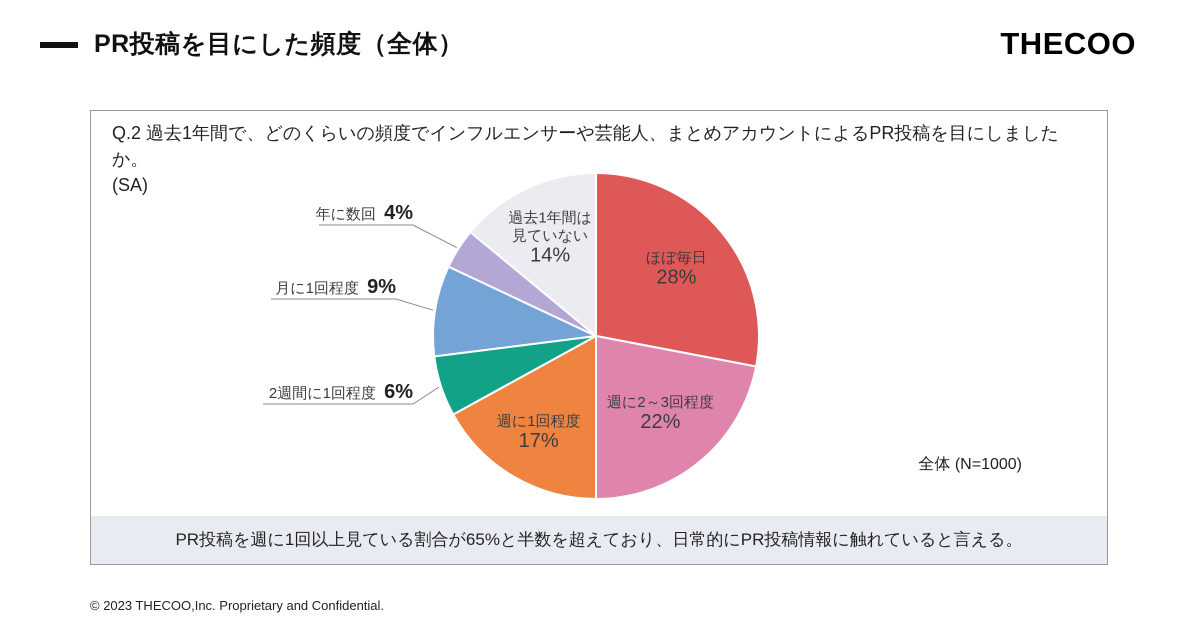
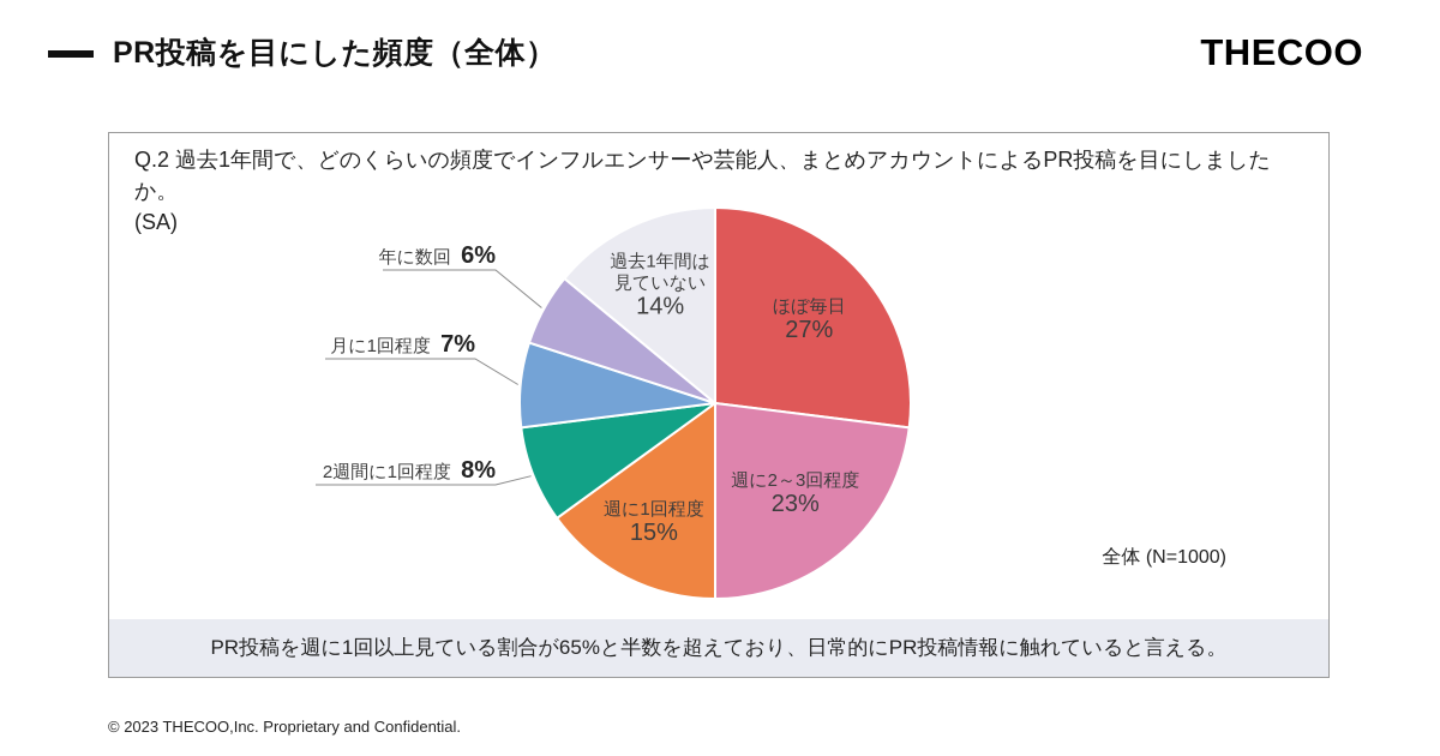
ほぼ毎日: 28% -> 27%
週に2～3回程度: 22% -> 23%
週に1回程度: 17% -> 15%
2週間に1回程度: 6% -> 8%
月に1回程度: 9% -> 7%
年に数回: 4% -> 6%
